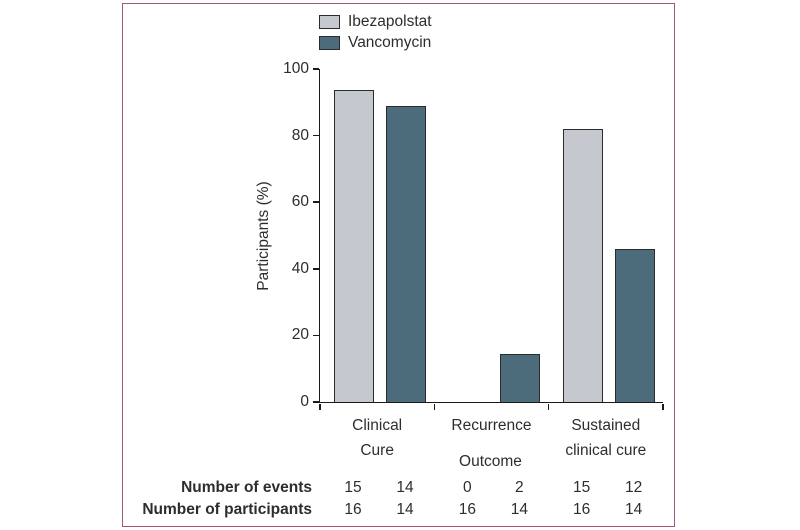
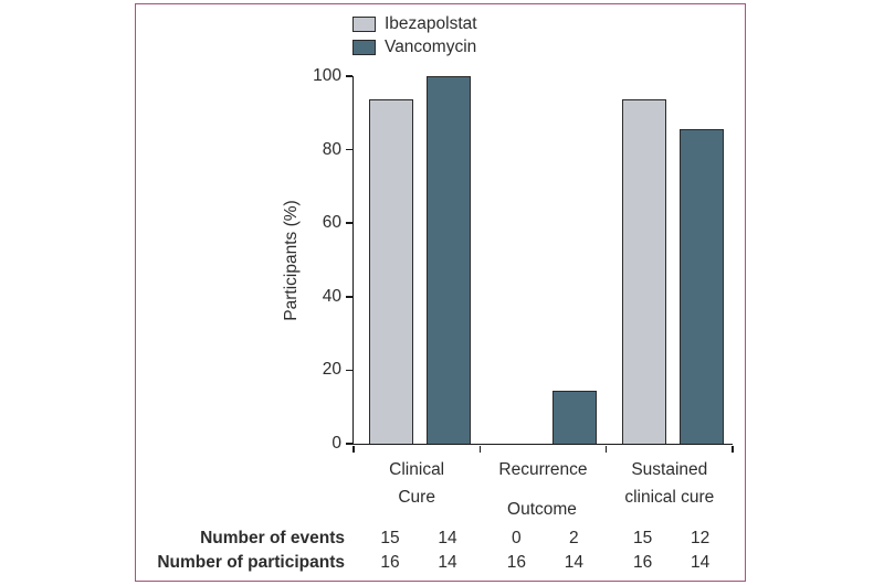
Vancomycin/Clinical Cure: 89 -> 100
Ibezapolstat/Sustained clinical cure: 82 -> 94
Vancomycin/Sustained clinical cure: 46 -> 86
